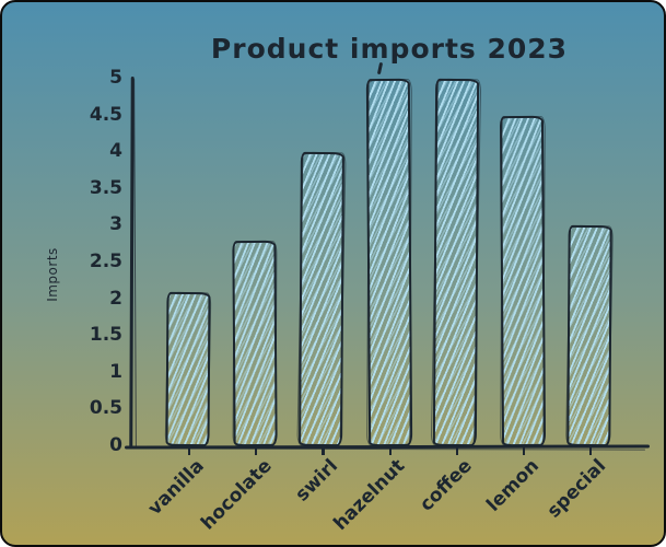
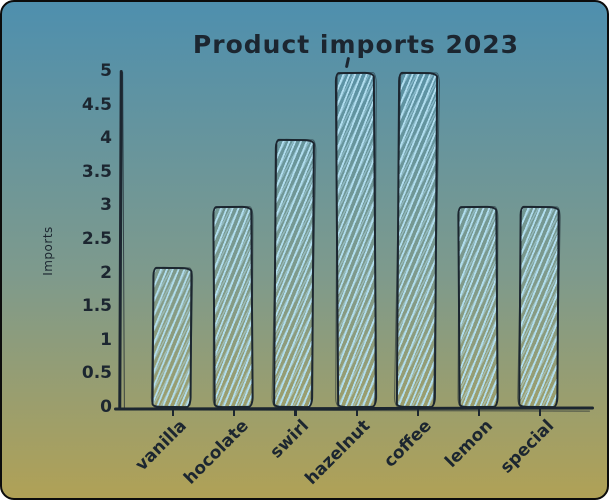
hocolate: 2.8 -> 3.0
lemon: 4.5 -> 3.0
